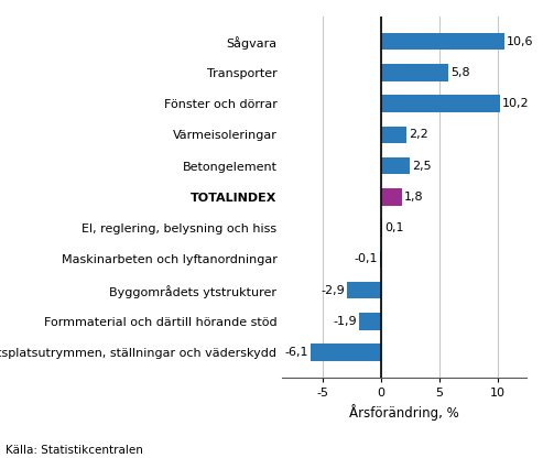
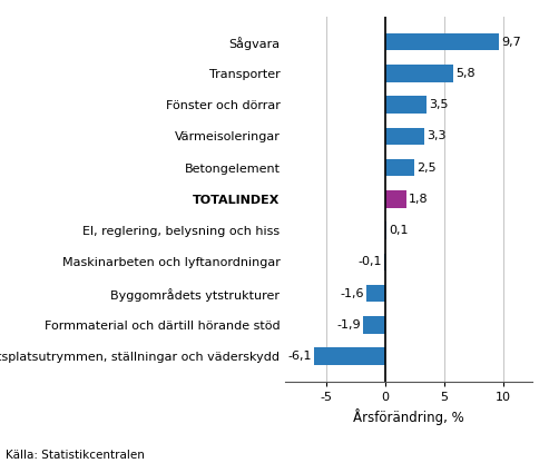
Sågvara: 10,6 -> 9,7
Fönster och dörrar: 10,2 -> 3,5
Värmeisoleringar: 2,2 -> 3,3
Byggområdets ytstrukturer: -2,9 -> -1,6
